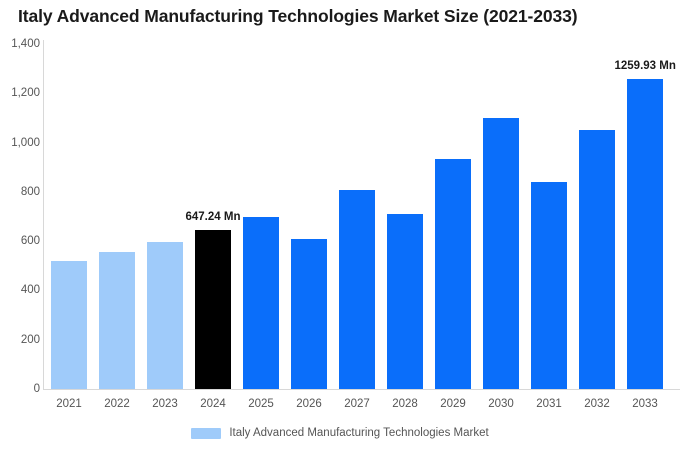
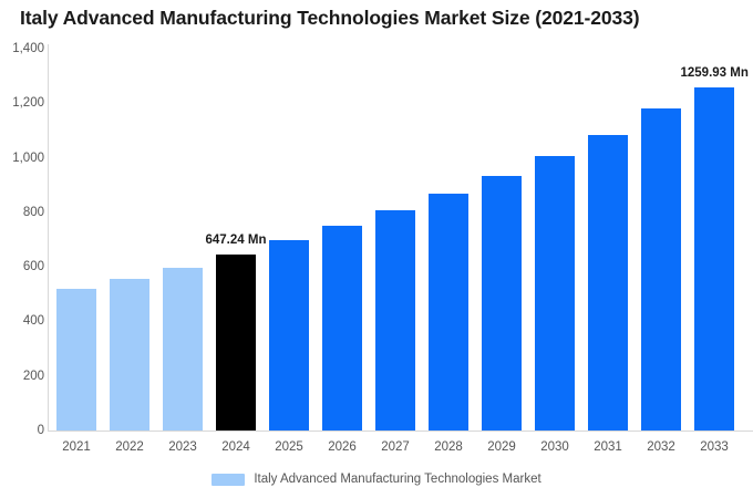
2026: 610 -> 750
2028: 710 -> 870
2030: 1100 -> 1010
2031: 840 -> 1080
2032: 1050 -> 1180
